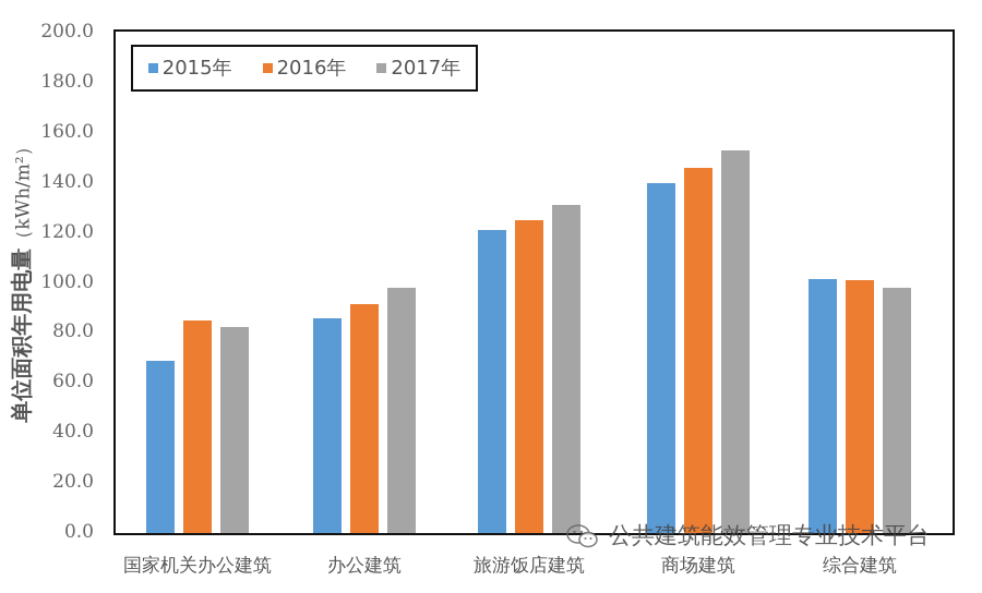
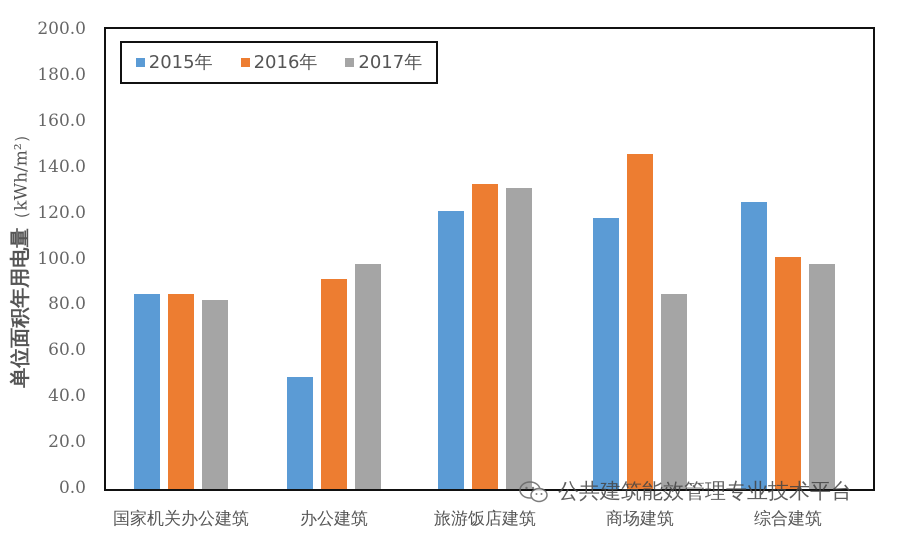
2015年/国家机关办公建筑: 69 -> 85
2015年/办公建筑: 86 -> 49
2016年/旅游饭店建筑: 125 -> 133
2015年/商场建筑: 140 -> 118
2017年/商场建筑: 153 -> 85
2015年/综合建筑: 102 -> 125
